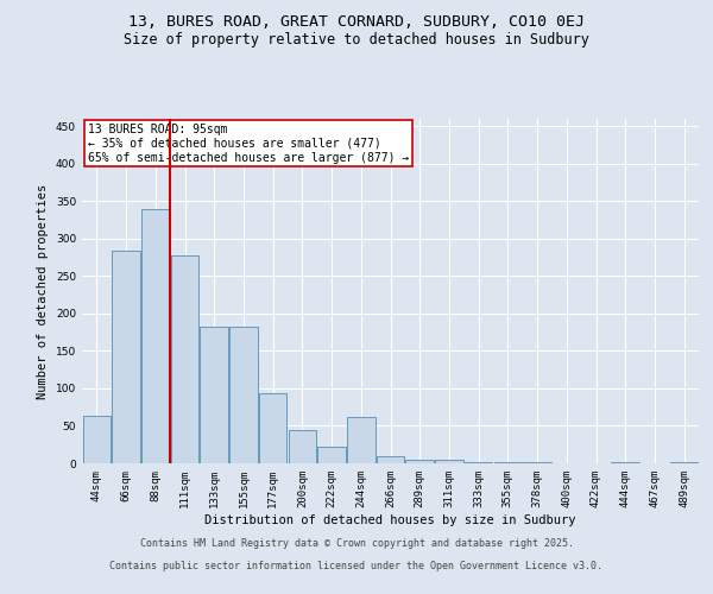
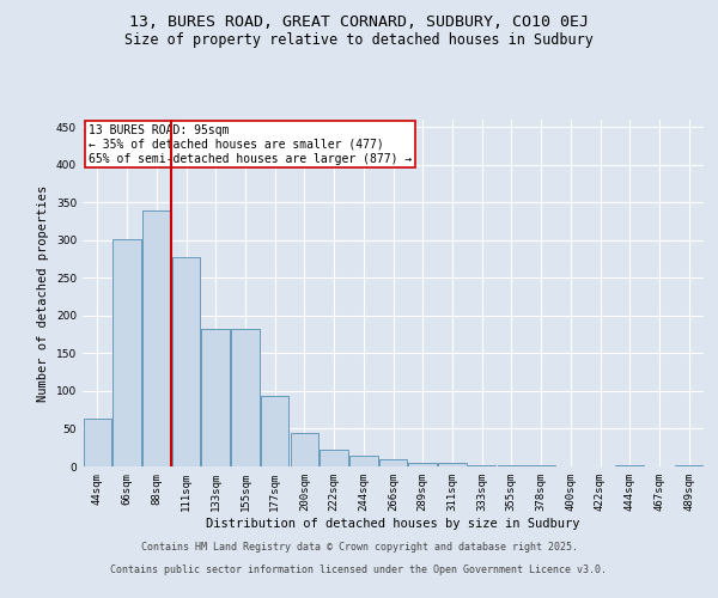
66sqm: 284 -> 301
244sqm: 62 -> 14
